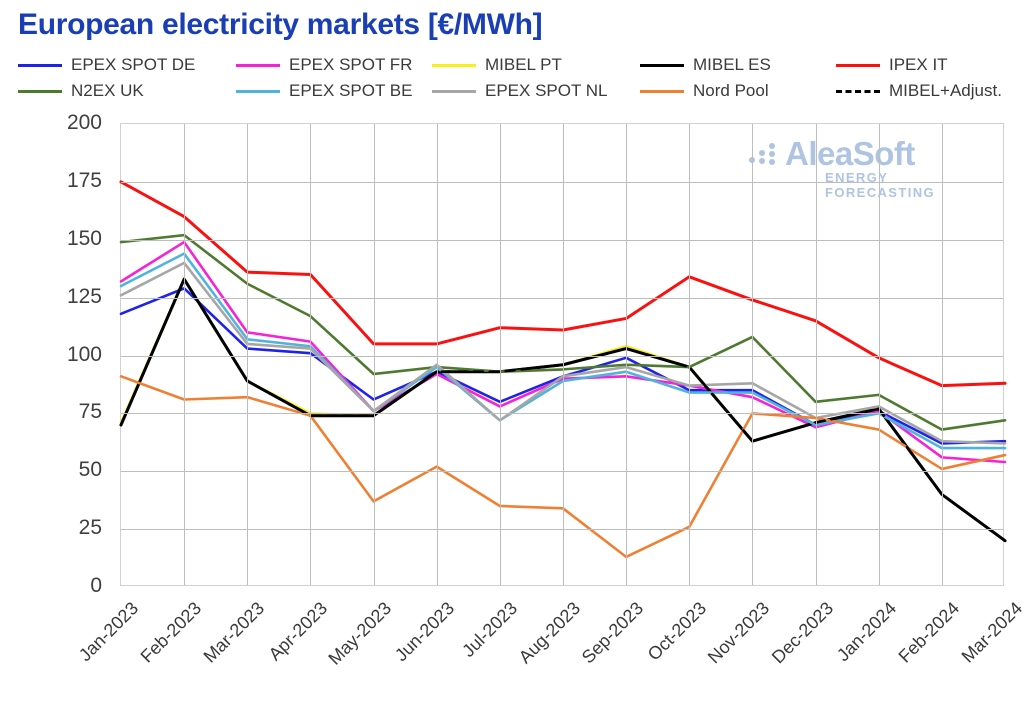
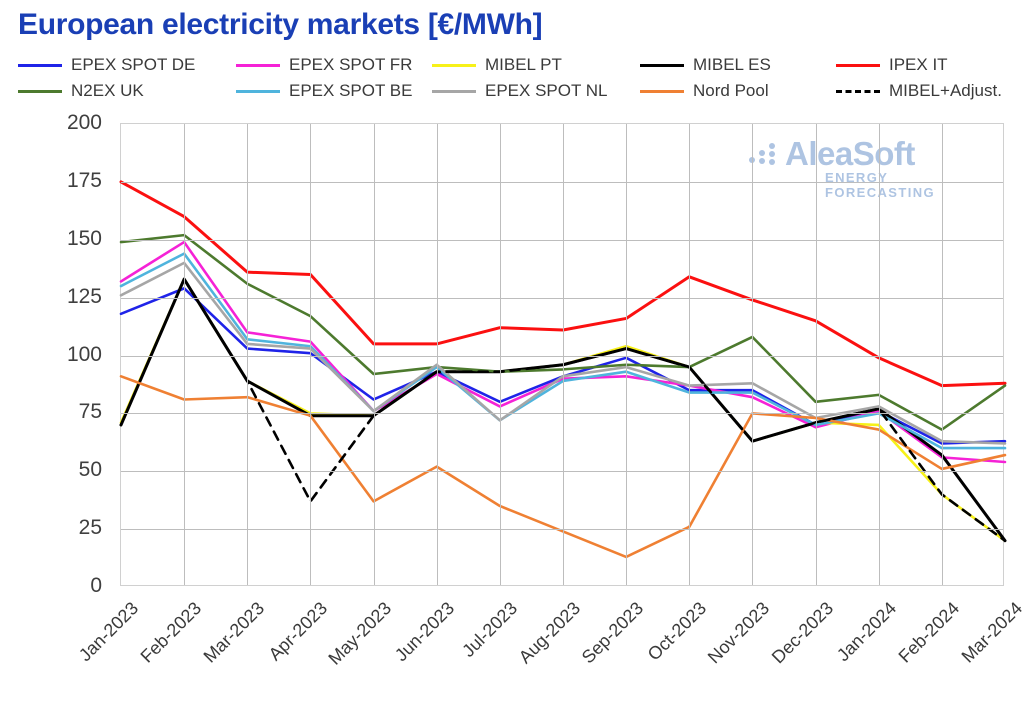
MIBEL+Adjust./Apr-2023: 74 -> 37
Nord Pool/Aug-2023: 34 -> 24
MIBEL PT/Jan-2024: 77 -> 70
MIBEL ES/Feb-2024: 40 -> 57
N2EX UK/Mar-2024: 72 -> 87
